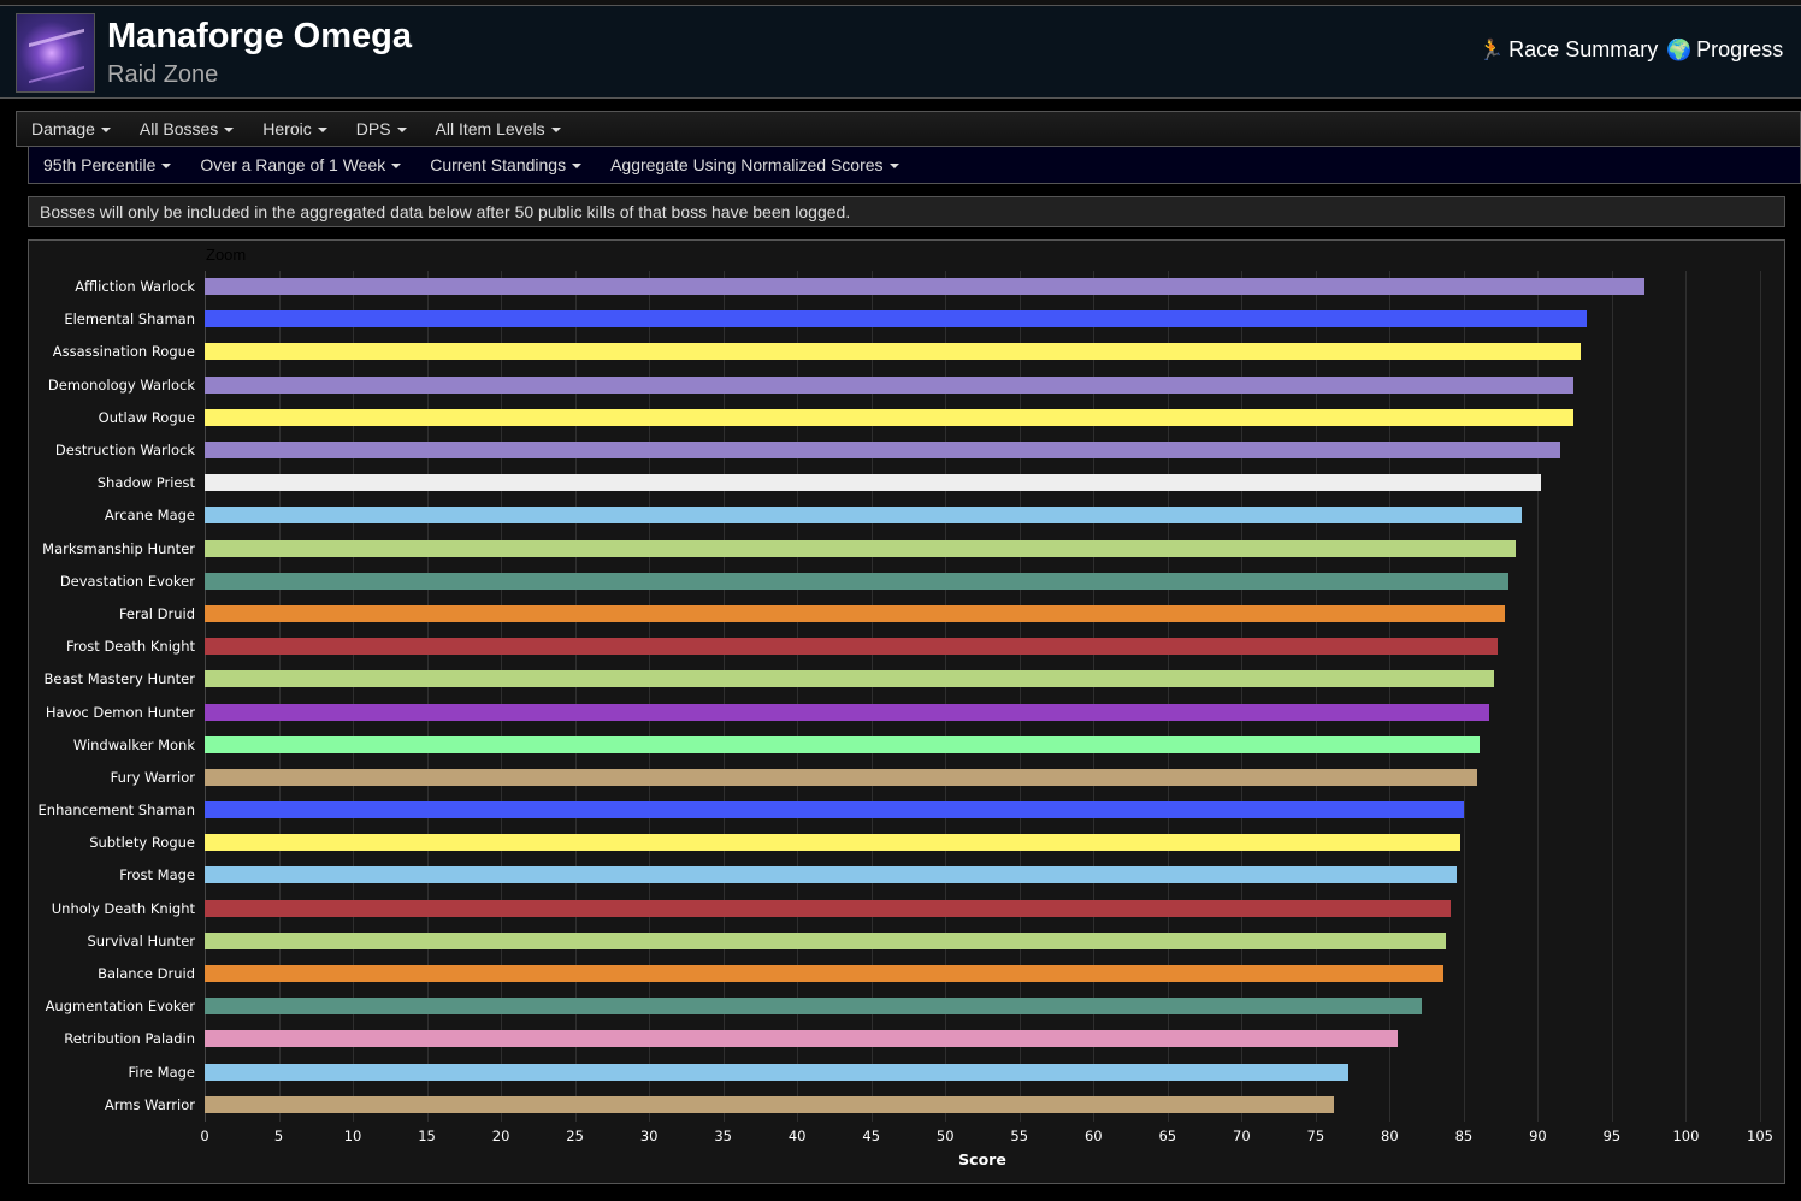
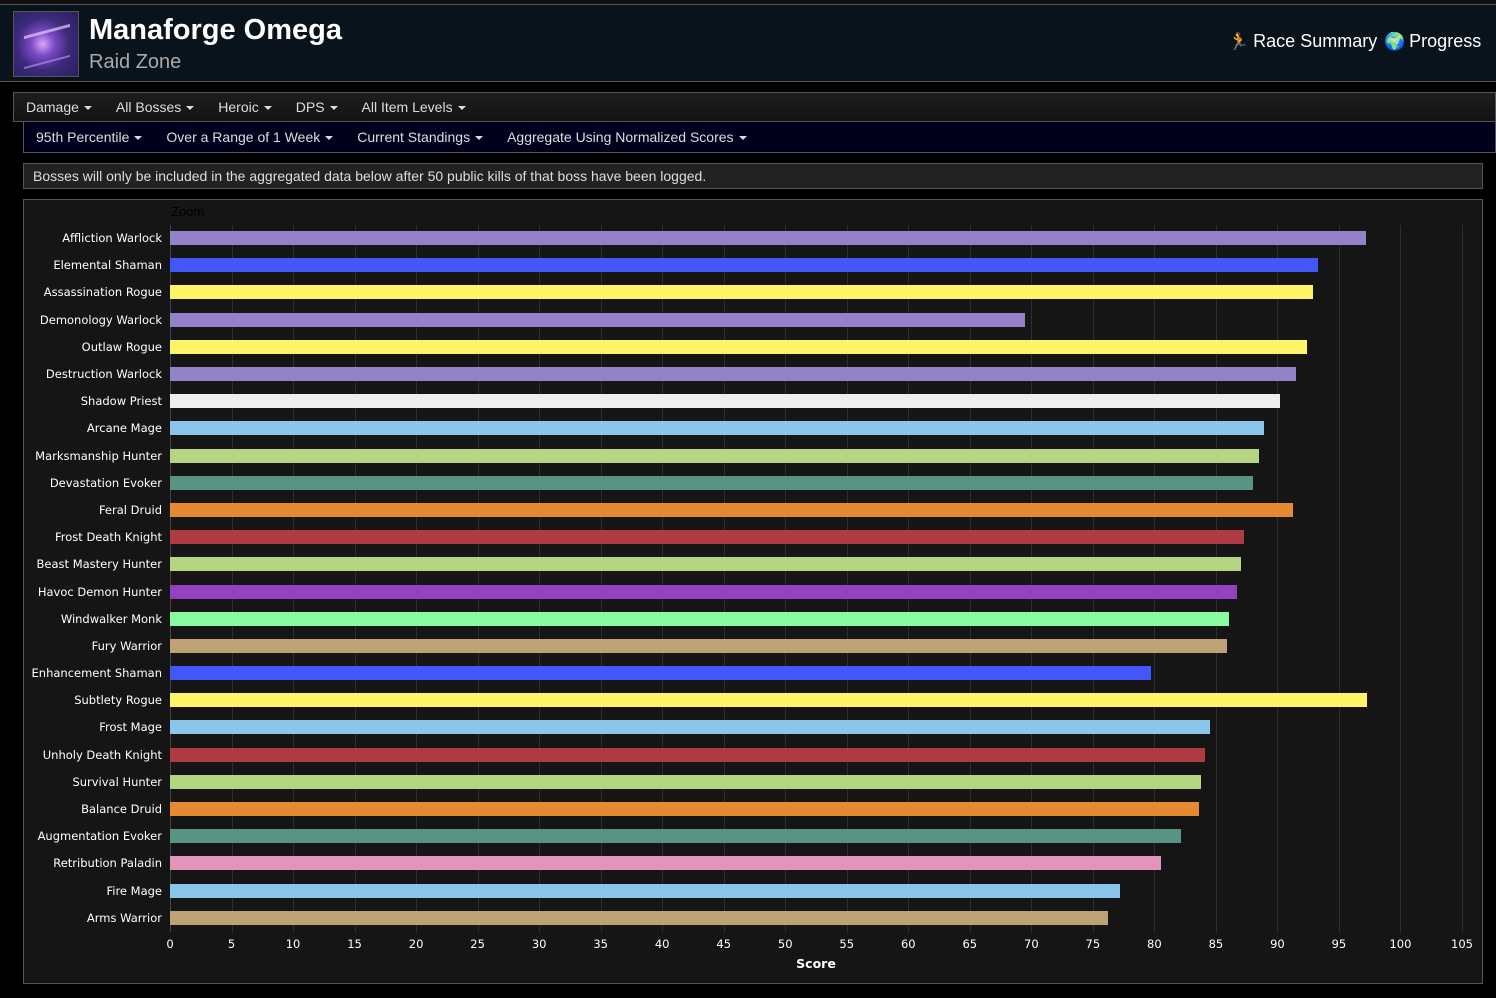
Demonology Warlock: 92.4 -> 69.5
Feral Druid: 87.8 -> 91.3
Enhancement Shaman: 85.0 -> 79.7
Subtlety Rogue: 84.8 -> 97.3
